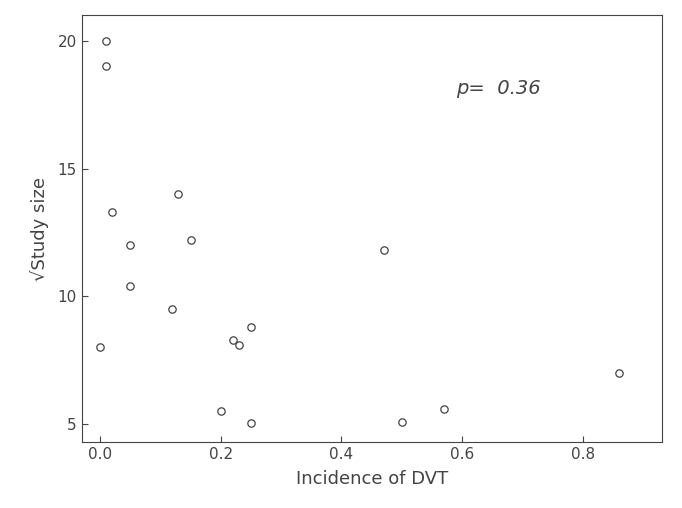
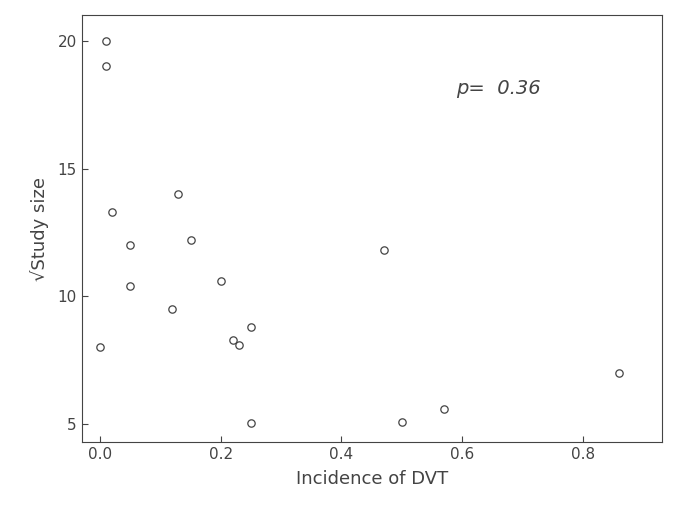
0.2: 5.50 -> 10.60
